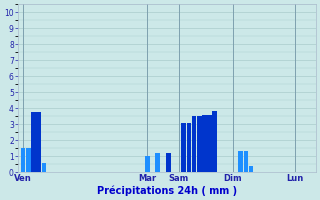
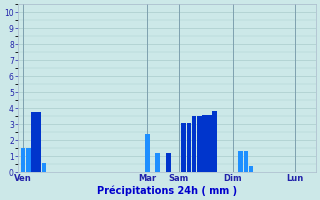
Mar: 1.0 -> 2.4
